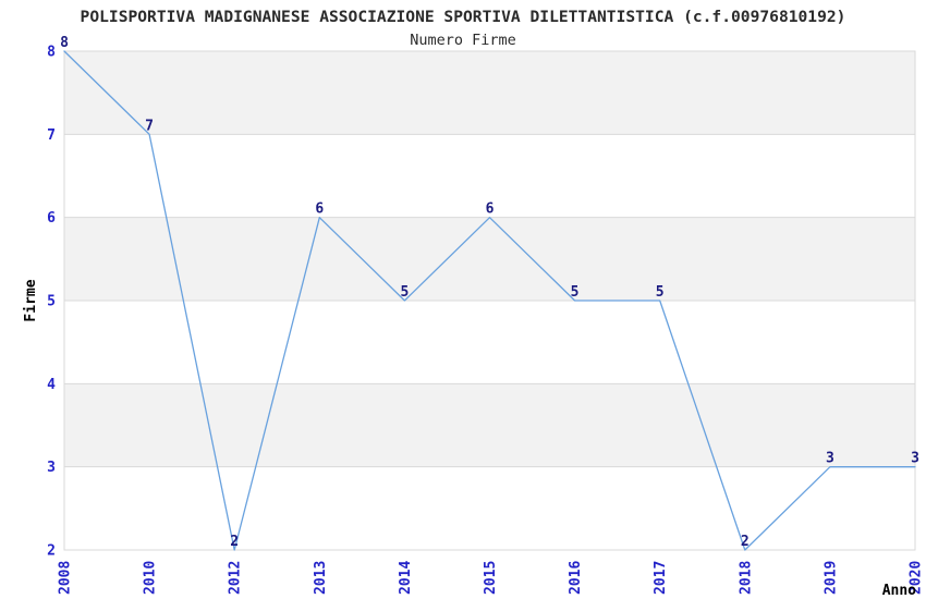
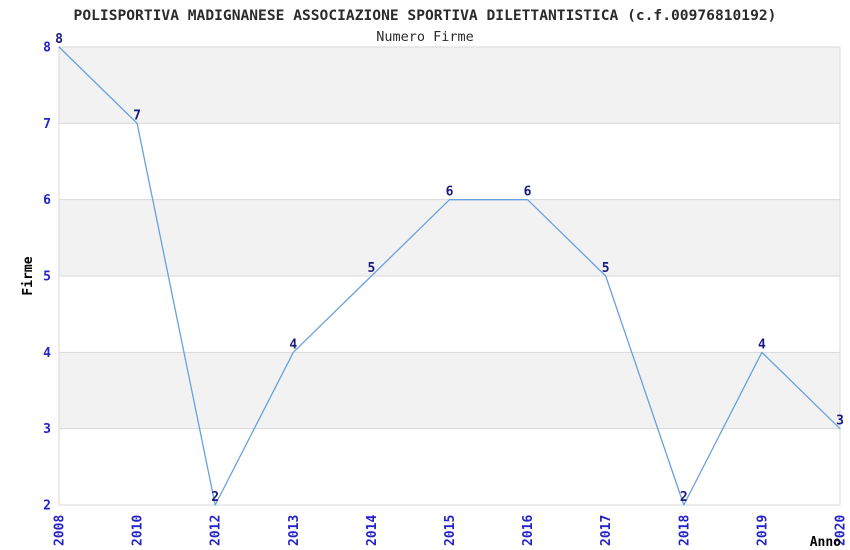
2013: 6 -> 4
2016: 5 -> 6
2019: 3 -> 4
